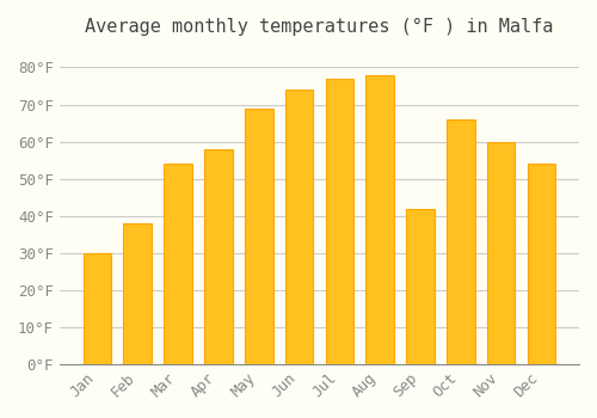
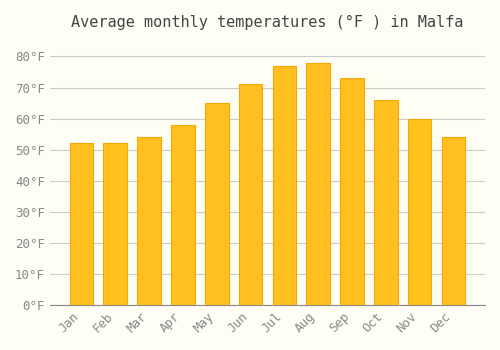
Jan: 30°F -> 52°F
Feb: 38°F -> 52°F
May: 69°F -> 65°F
Jun: 74°F -> 71°F
Sep: 42°F -> 73°F
